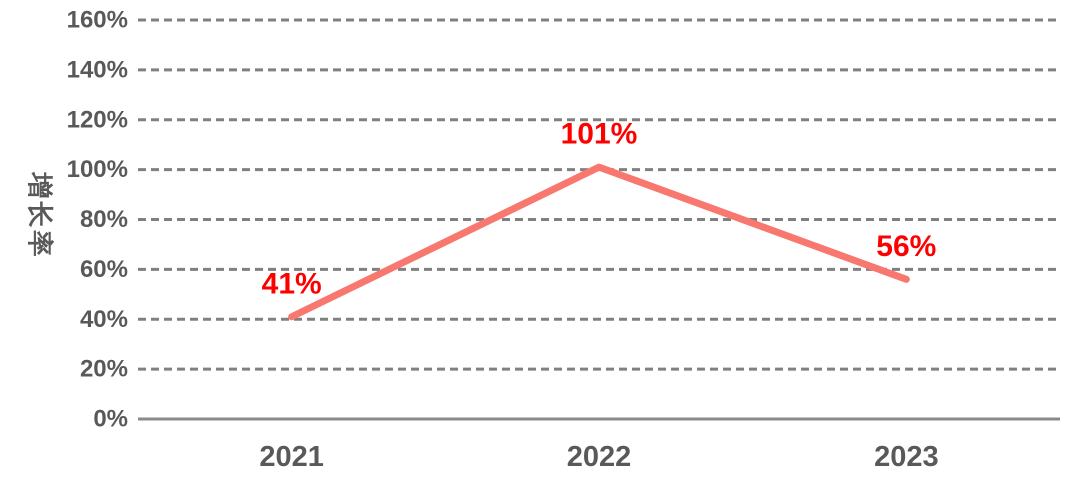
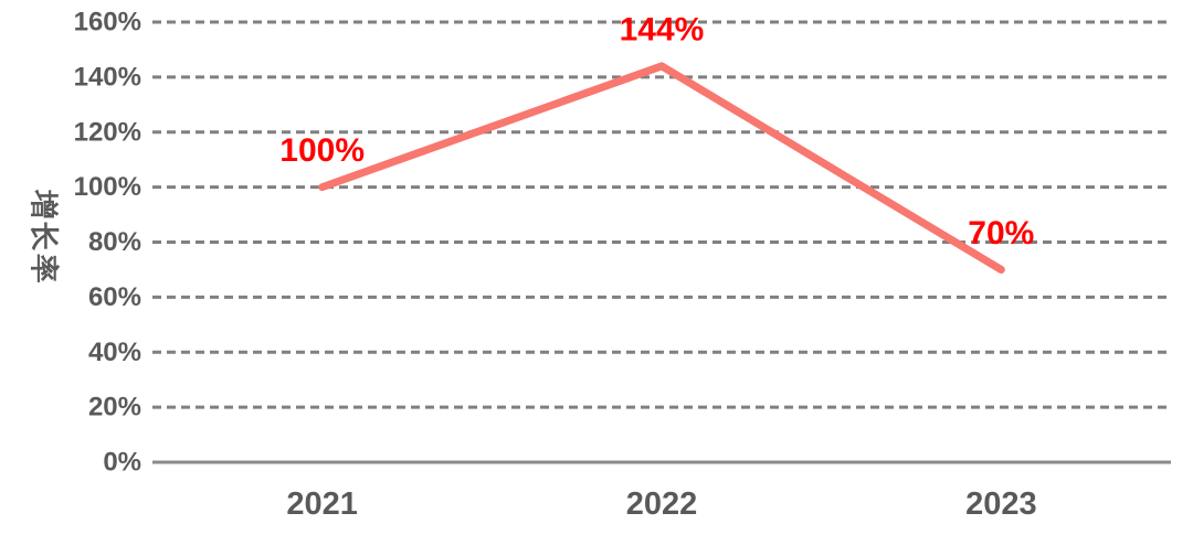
2021: 41% -> 100%
2022: 101% -> 144%
2023: 56% -> 70%
